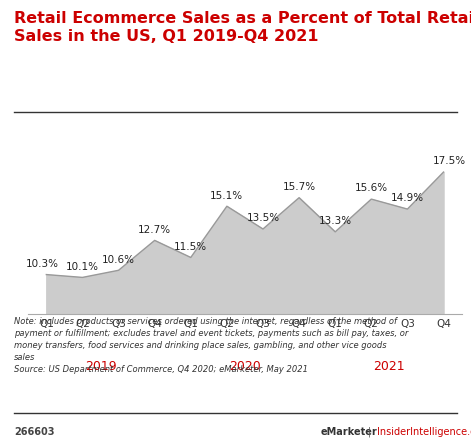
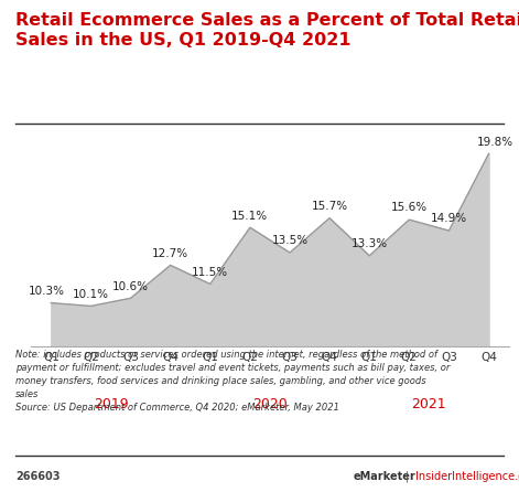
Q4: 17.5% -> 19.8%
